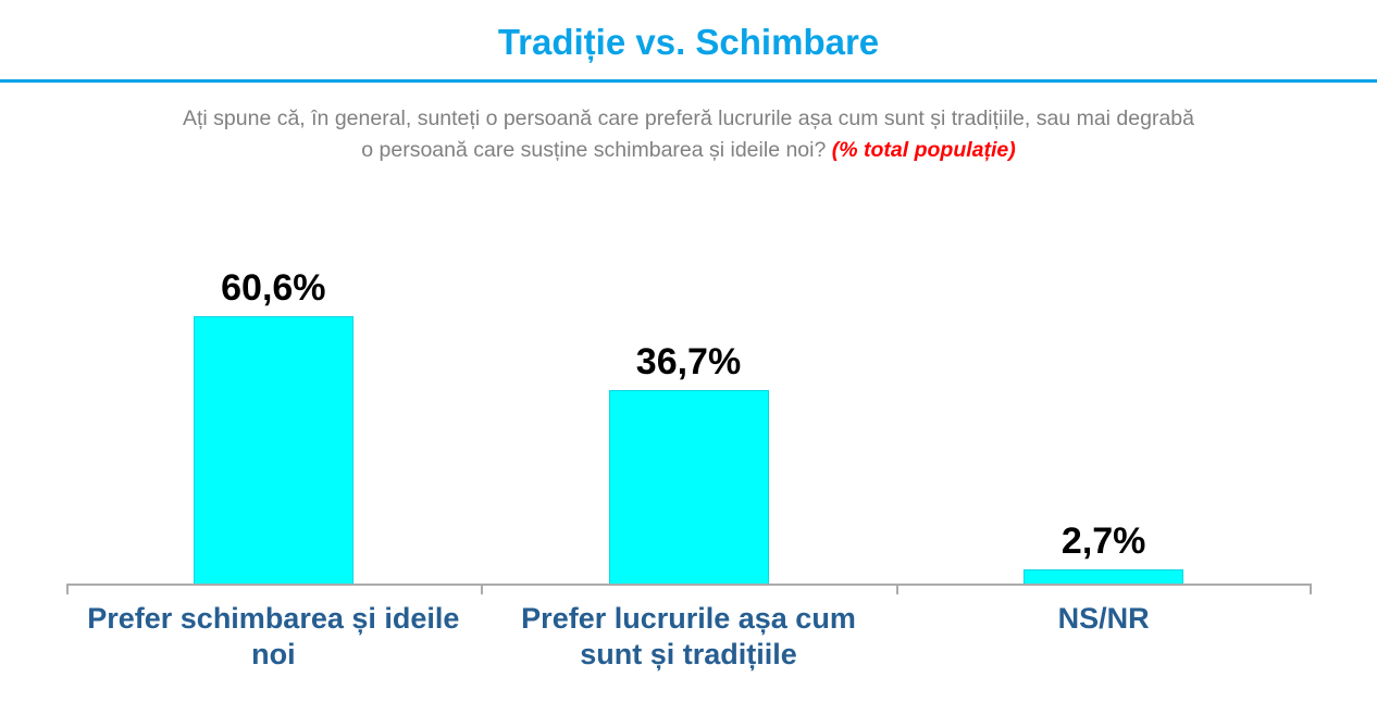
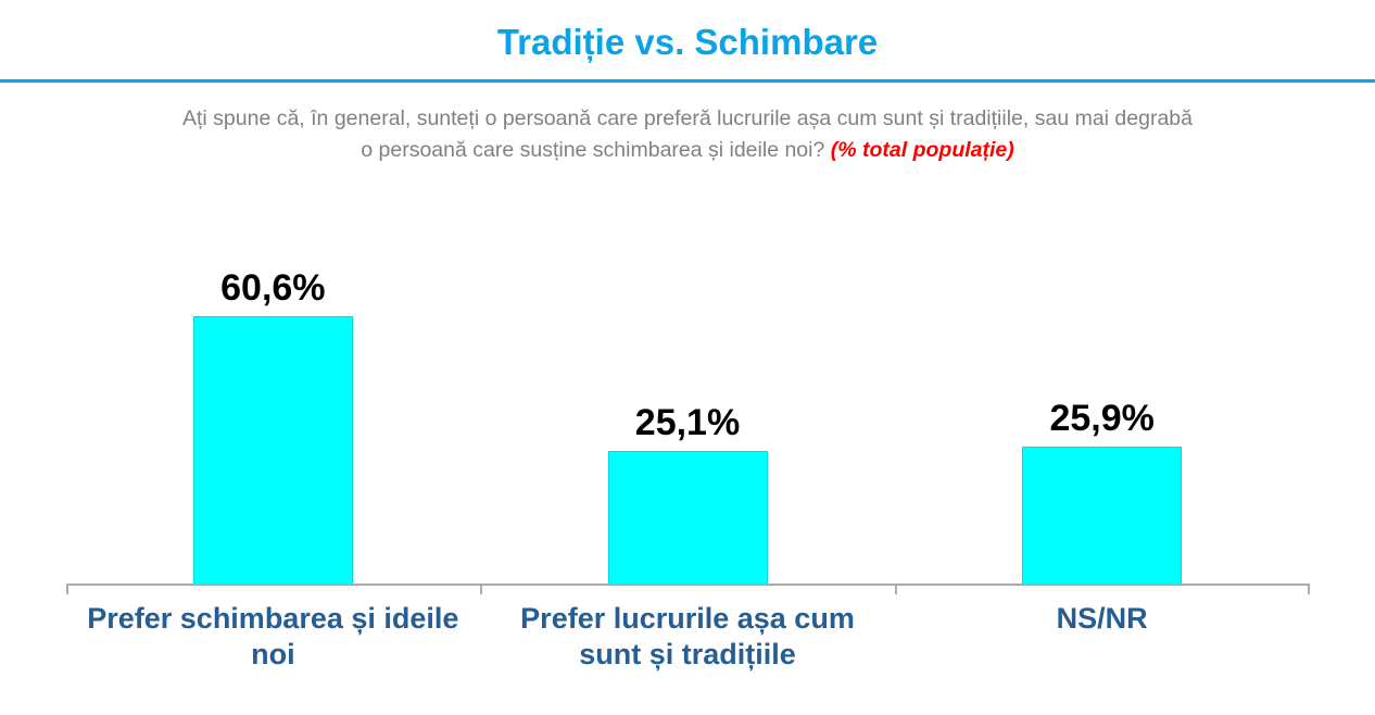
Prefer lucrurile așa cum sunt și tradițiile: 36,7% -> 25,1%
NS/NR: 2,7% -> 25,9%
